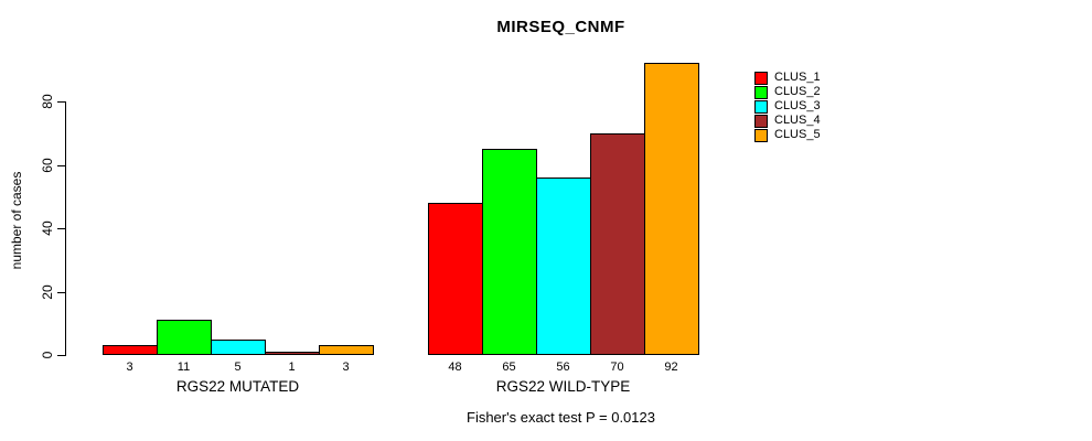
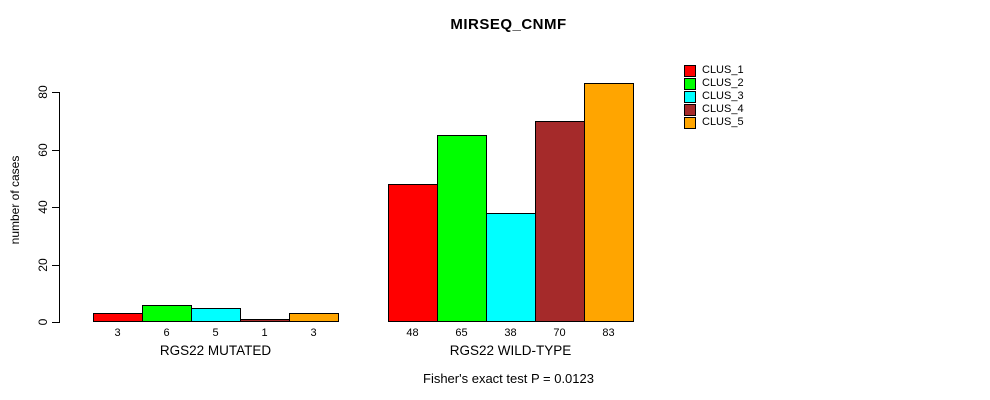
CLUS_2/RGS22 MUTATED: 11 -> 6
CLUS_3/RGS22 WILD-TYPE: 56 -> 38
CLUS_5/RGS22 WILD-TYPE: 92 -> 83
